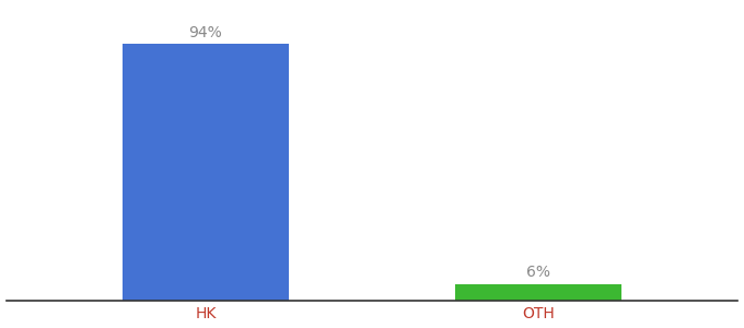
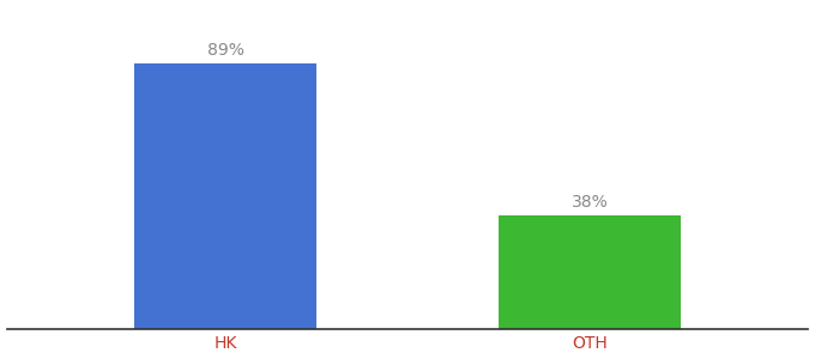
HK: 94% -> 89%
OTH: 6% -> 38%
